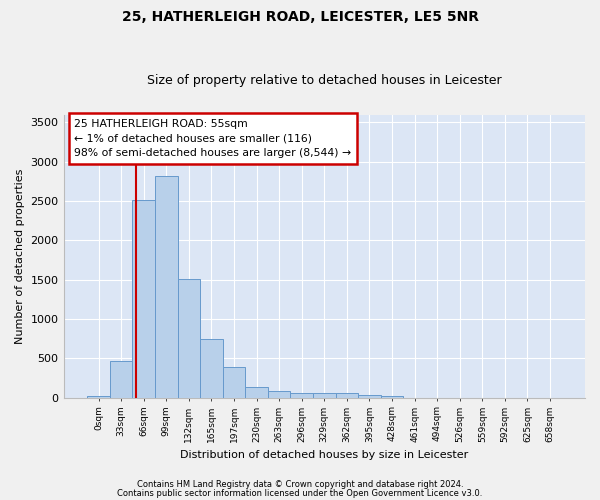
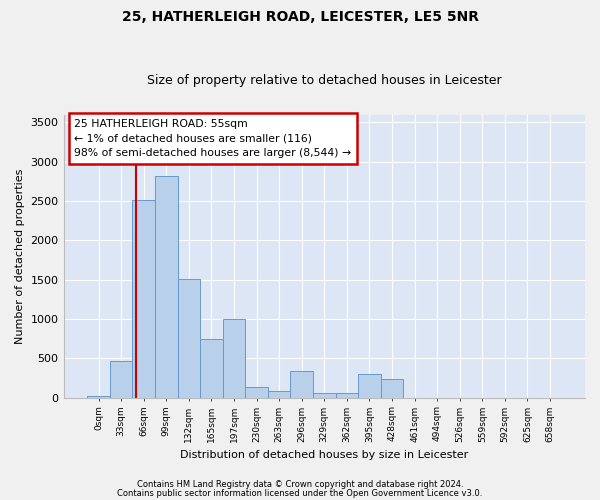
197sqm: 380 -> 1000
296sqm: 60 -> 340
395sqm: 30 -> 300
428sqm: 20 -> 240
